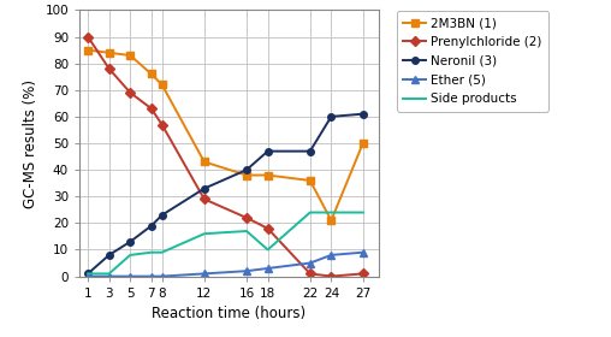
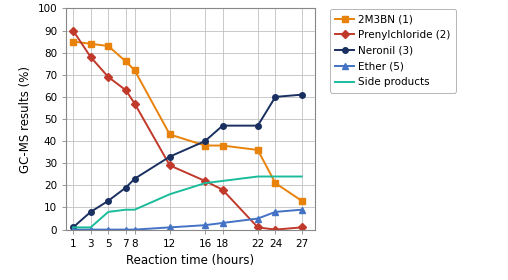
Side products/16: 17 -> 21
Side products/18: 10 -> 22
2M3BN (1)/27: 50 -> 13
